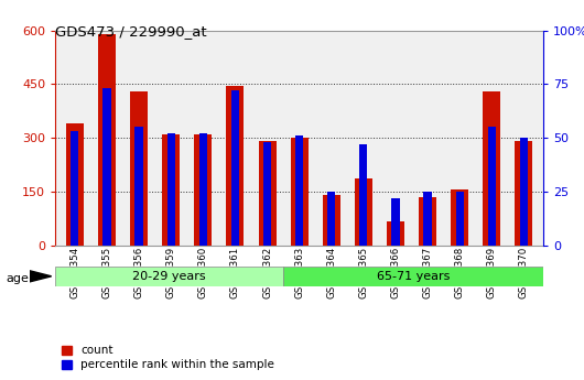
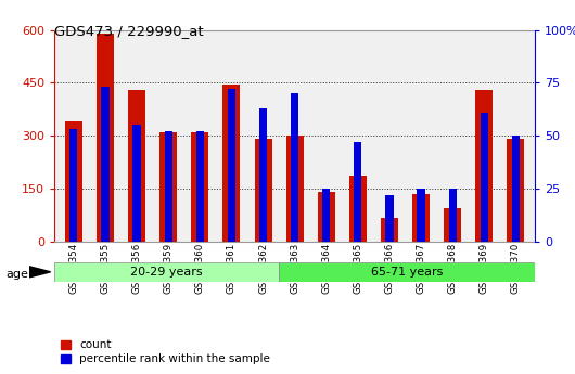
percentile rank within the sample/GSM10362: 48 -> 63
percentile rank within the sample/GSM10363: 51 -> 70
count/GSM10368: 155 -> 95
percentile rank within the sample/GSM10369: 55 -> 61
